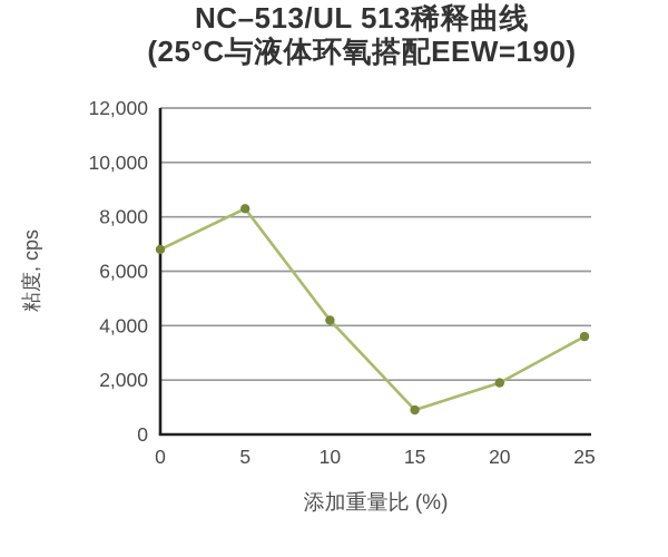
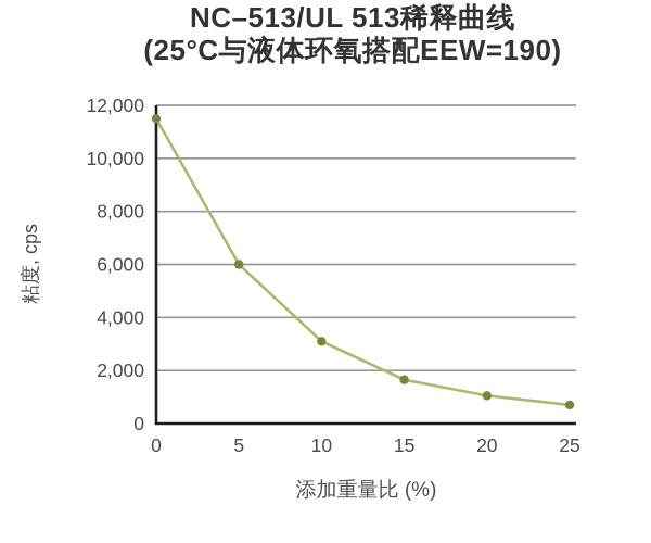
0: 6800 -> 11500
5: 8300 -> 6000
10: 4200 -> 3100
15: 900 -> 1600
20: 1900 -> 1000
25: 3600 -> 700
